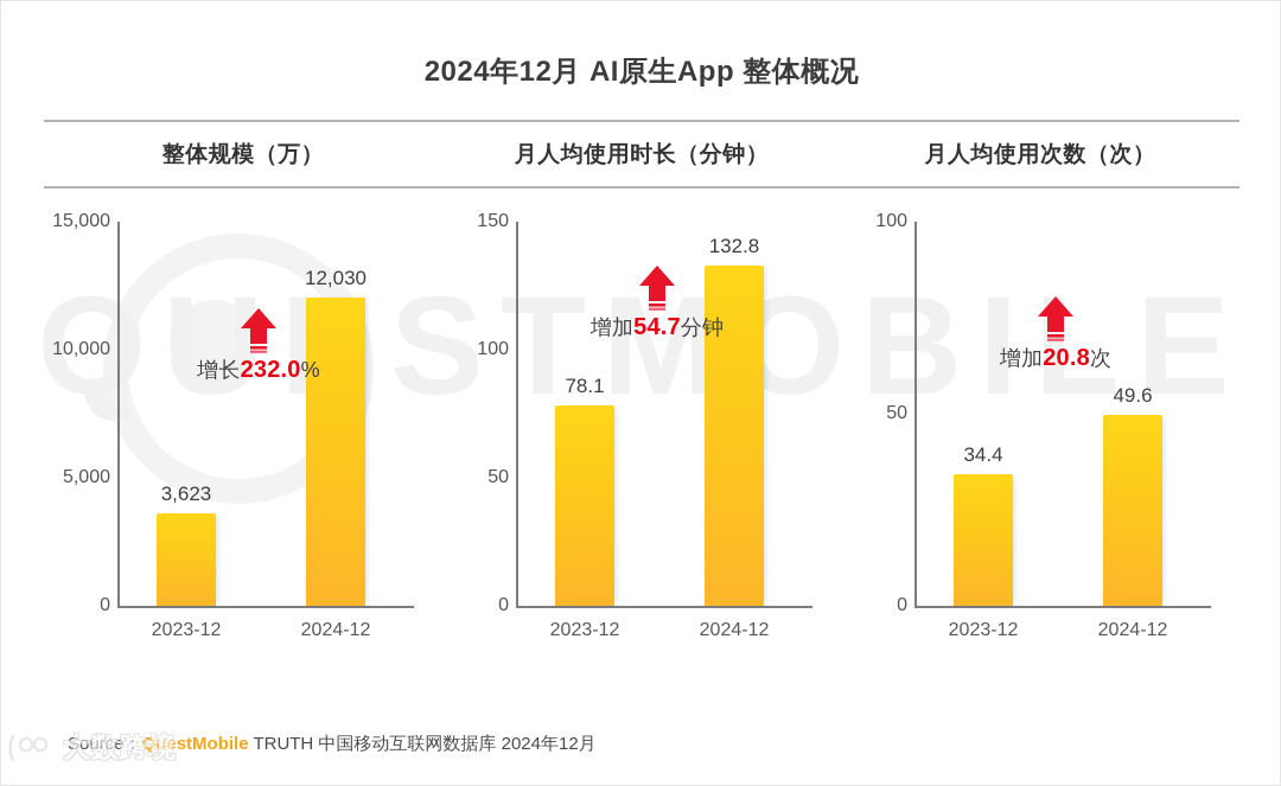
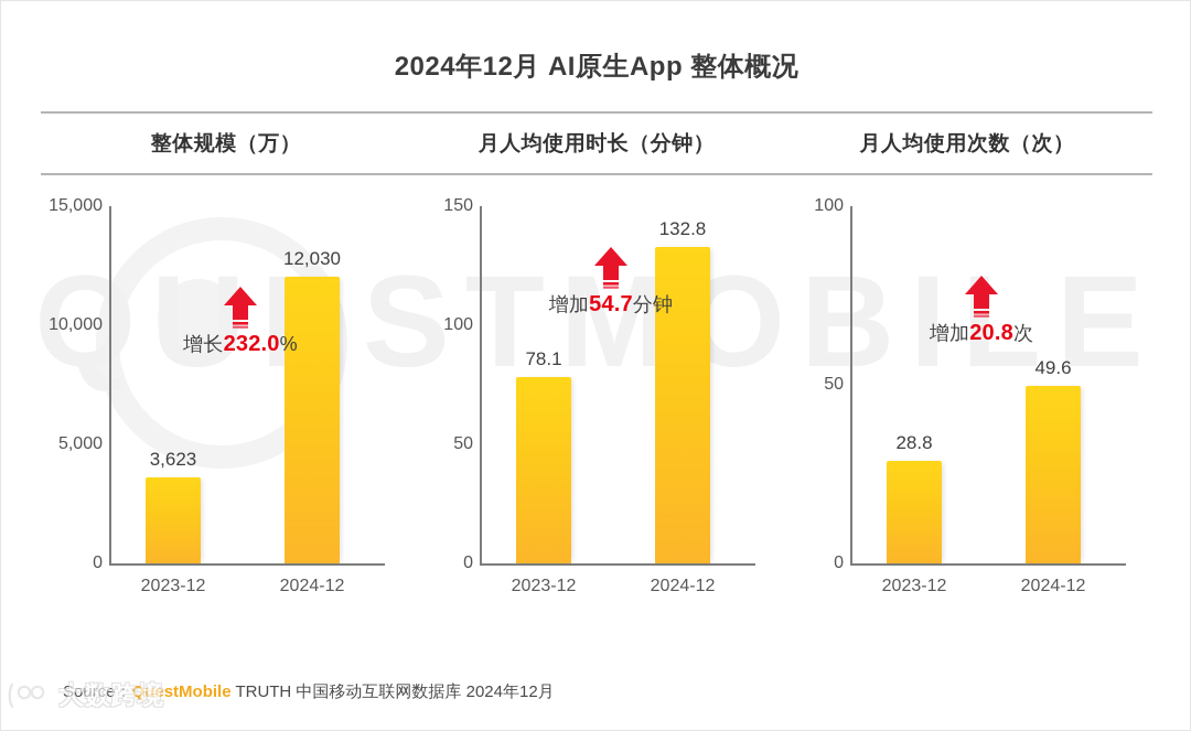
月人均使用次数（次）/2023-12: 34.4 -> 28.8
